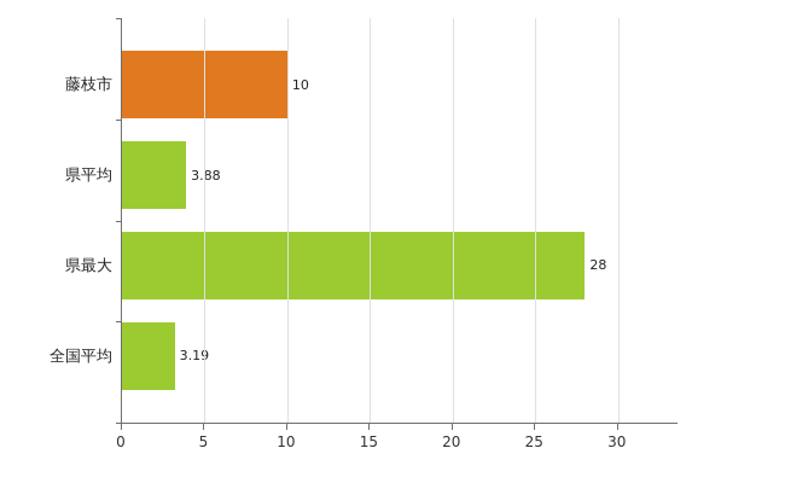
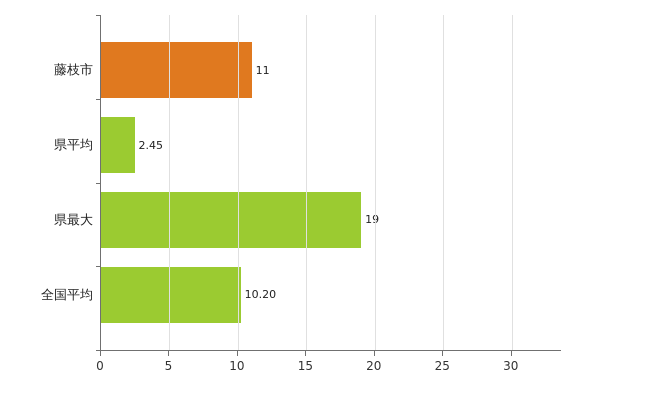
藤枝市: 10 -> 11
県平均: 3.88 -> 2.45
県最大: 28 -> 19
全国平均: 3.19 -> 10.20
